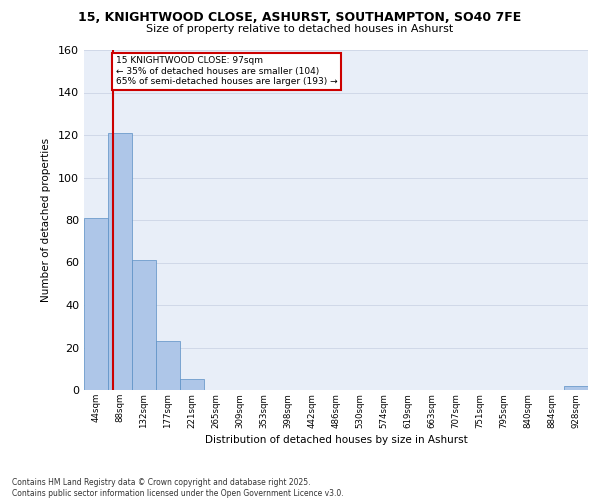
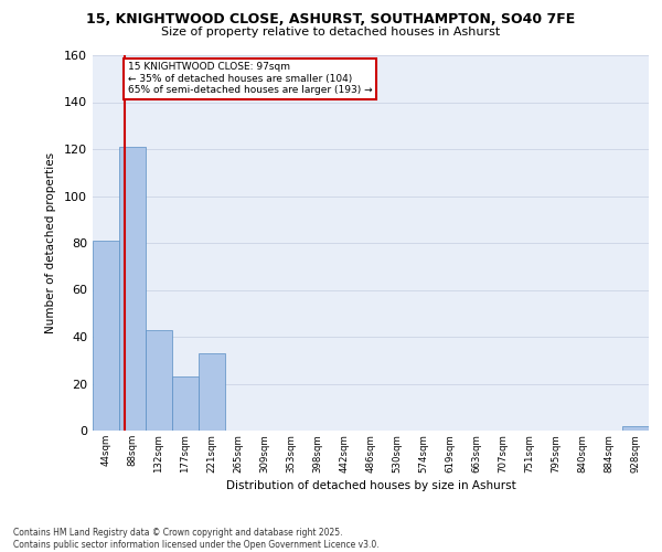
132sqm: 61 -> 43
221sqm: 5 -> 33
